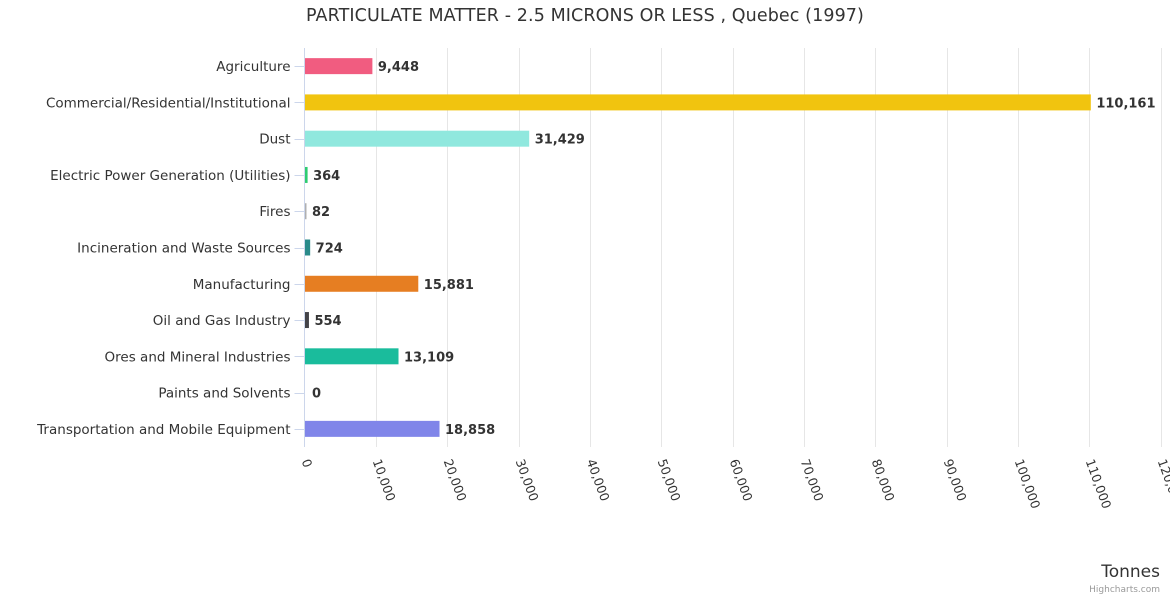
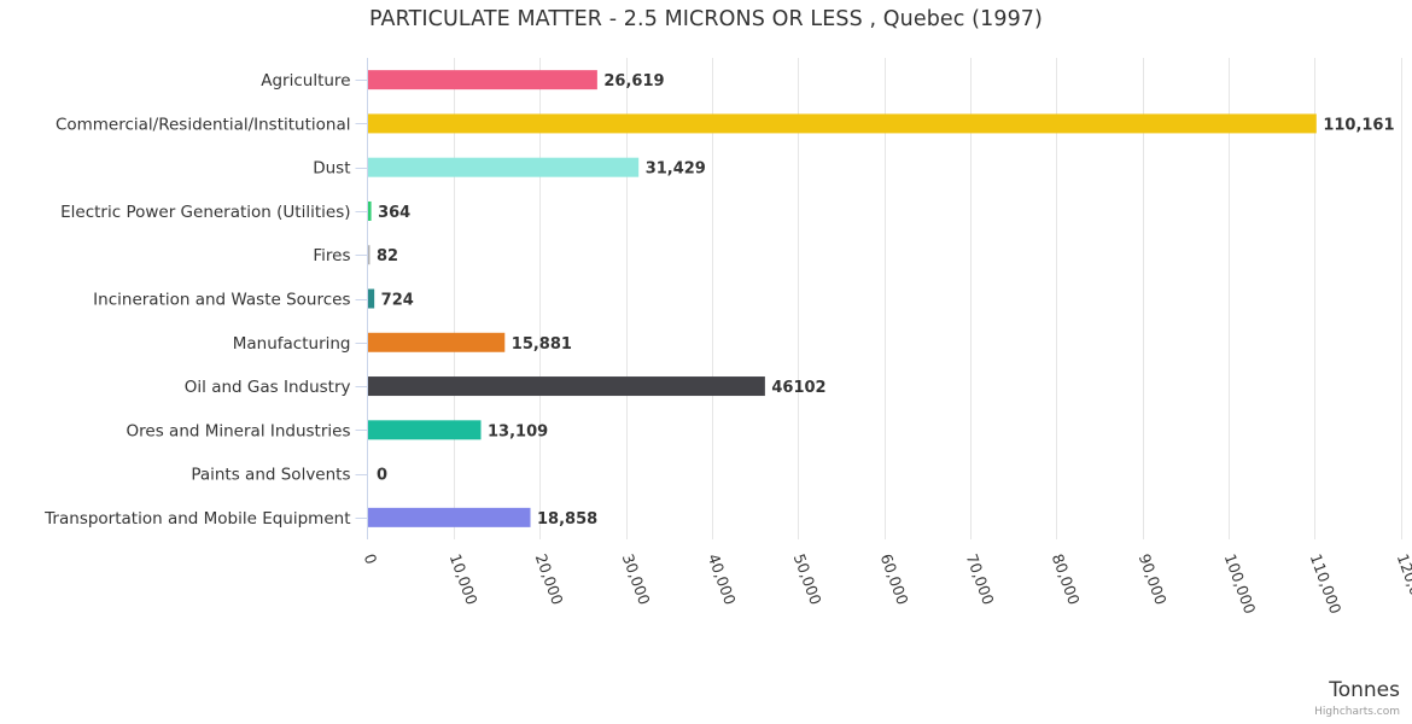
Agriculture: 9,448 -> 26,619
Oil and Gas Industry: 554 -> 46102
